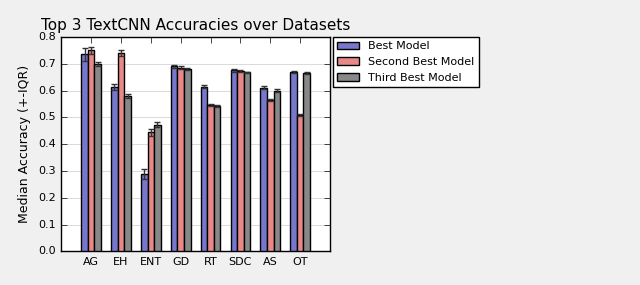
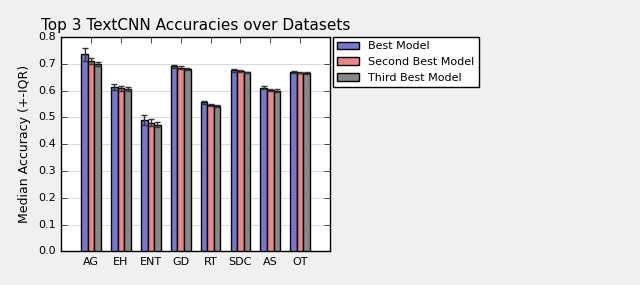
Second Best Model/AG: 0.750 -> 0.710
Second Best Model/EH: 0.740 -> 0.608
Third Best Model/EH: 0.580 -> 0.607
Best Model/ENT: 0.290 -> 0.490
Second Best Model/ENT: 0.445 -> 0.480
Best Model/RT: 0.615 -> 0.556
Second Best Model/AS: 0.565 -> 0.602
Second Best Model/OT: 0.510 -> 0.667
